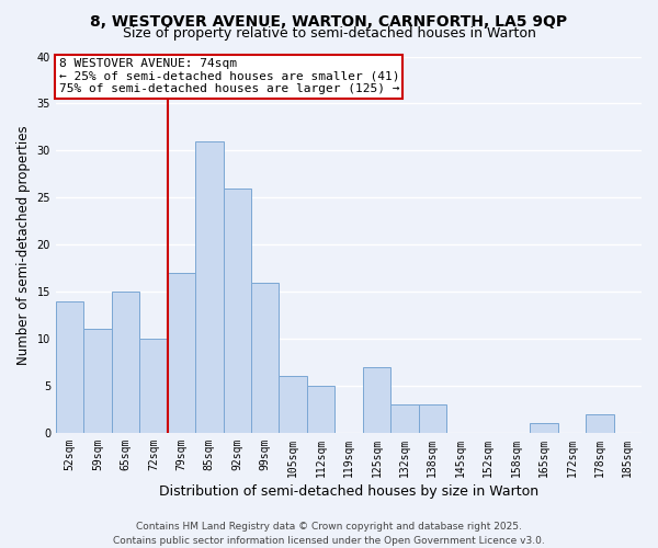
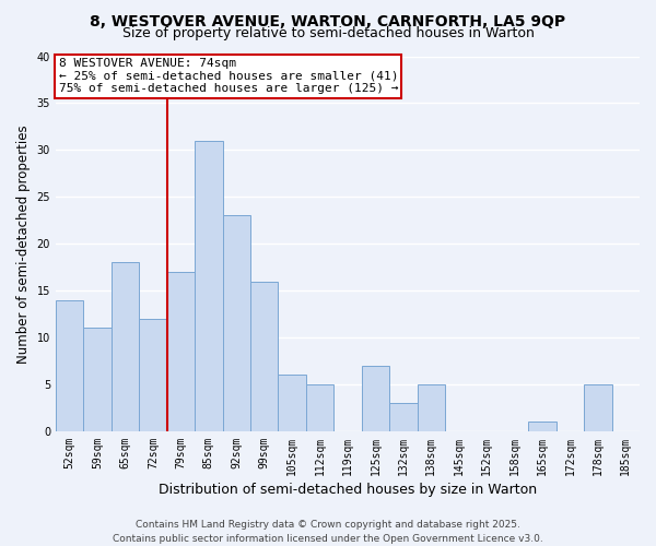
65sqm: 15 -> 18
72sqm: 10 -> 12
92sqm: 26 -> 23
138sqm: 3 -> 5
178sqm: 2 -> 5
